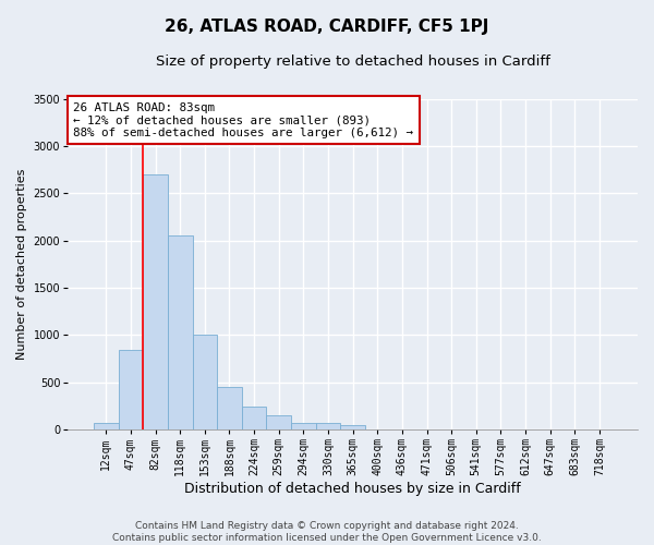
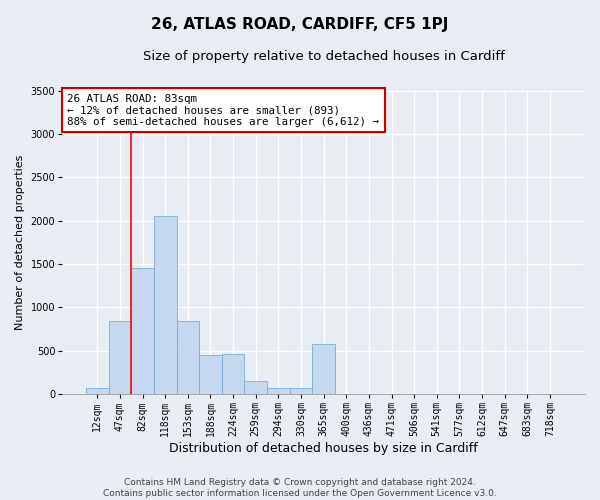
82sqm: 2700 -> 1460
153sqm: 1000 -> 840
224sqm: 240 -> 460
365sqm: 50 -> 580
